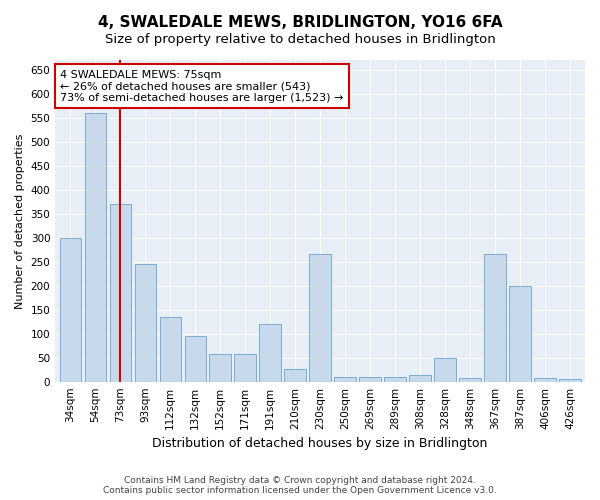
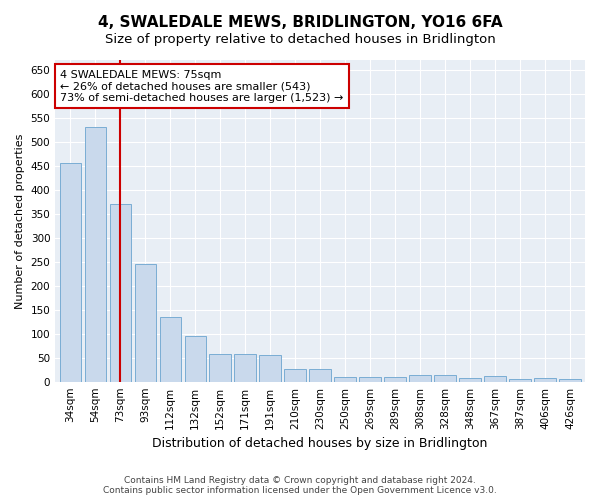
34sqm: 300 -> 455
54sqm: 560 -> 530
191sqm: 120 -> 55
230sqm: 265 -> 27
328sqm: 50 -> 13
367sqm: 265 -> 12
387sqm: 200 -> 5
